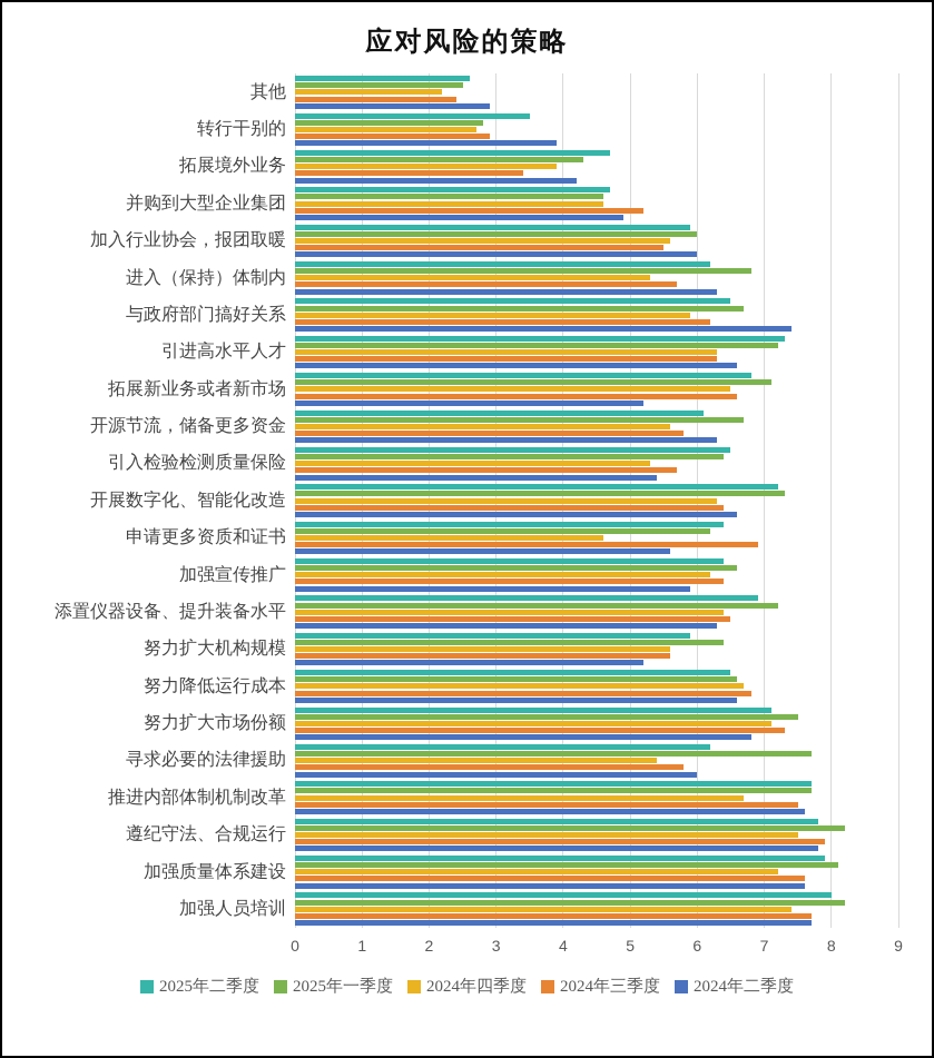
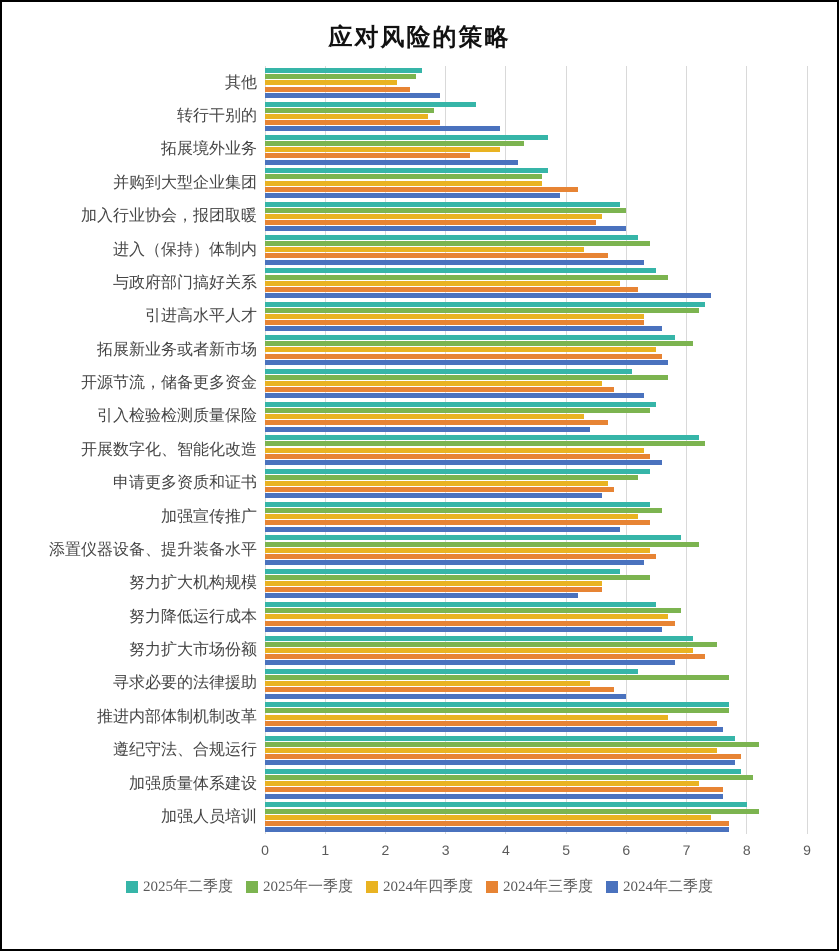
2025年一季度/进入（保持）体制内: 6.8 -> 6.4
2024年二季度/拓展新业务或者新市场: 5.2 -> 6.7
2024年四季度/申请更多资质和证书: 4.6 -> 5.7
2024年三季度/申请更多资质和证书: 6.9 -> 5.8
2025年一季度/努力降低运行成本: 6.6 -> 6.9
